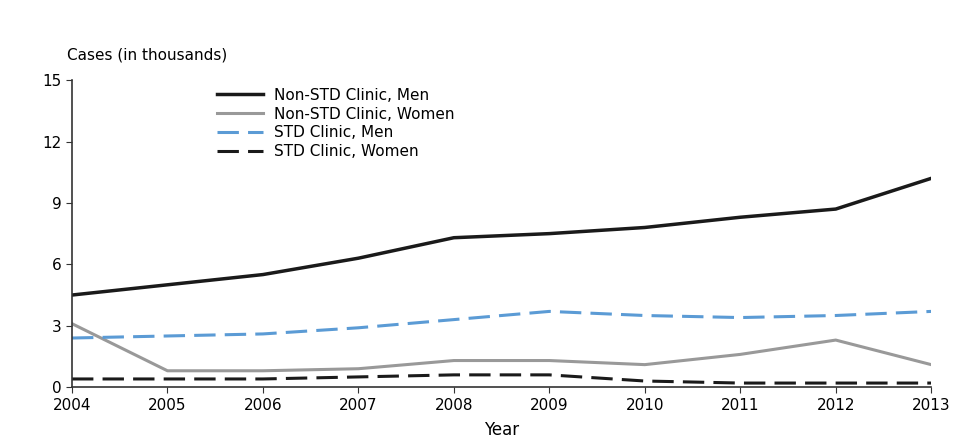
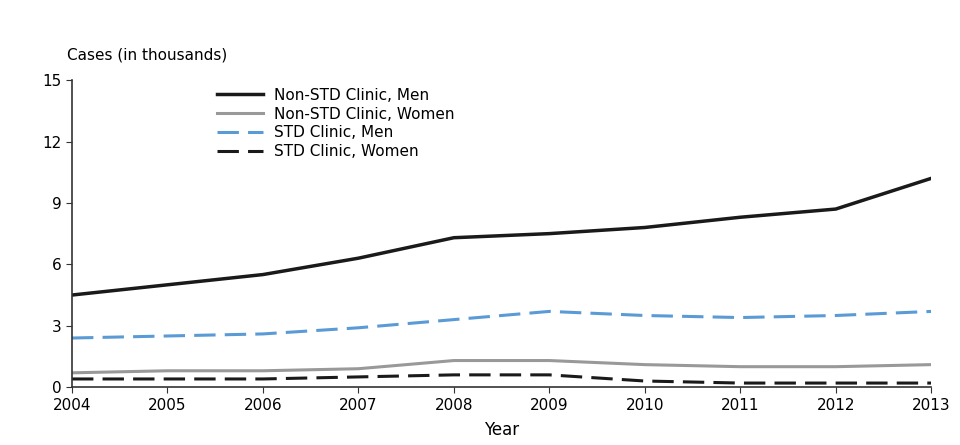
Non-STD Clinic, Women/2004: 3.1 -> 0.7
Non-STD Clinic, Women/2011: 1.6 -> 1.0
Non-STD Clinic, Women/2012: 2.3 -> 1.0
